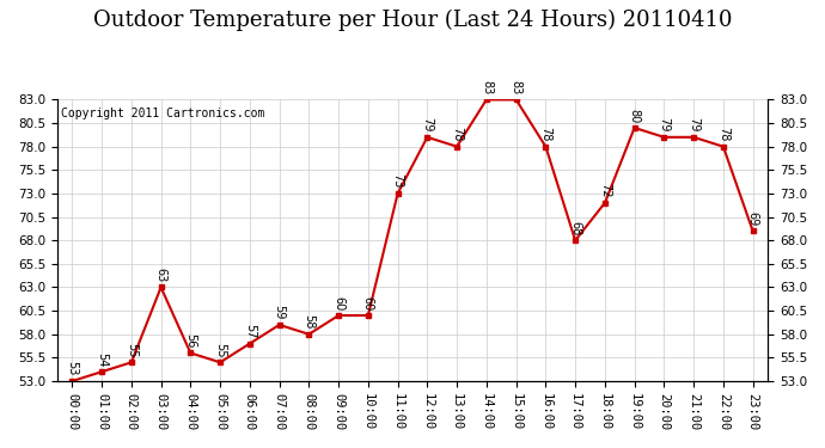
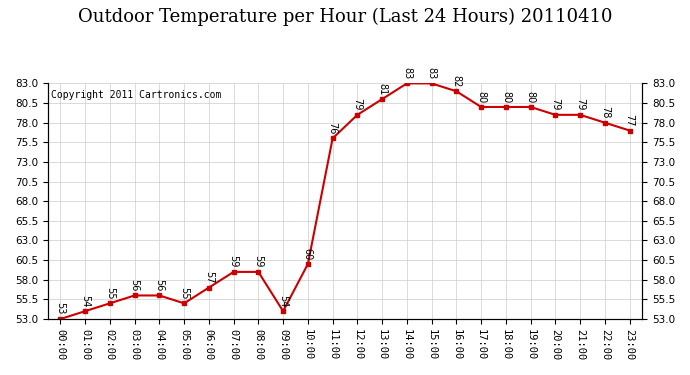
03:00: 63 -> 56
08:00: 58 -> 59
09:00: 60 -> 54
11:00: 73 -> 76
13:00: 78 -> 81
16:00: 78 -> 82
17:00: 68 -> 80
18:00: 72 -> 80
23:00: 69 -> 77
